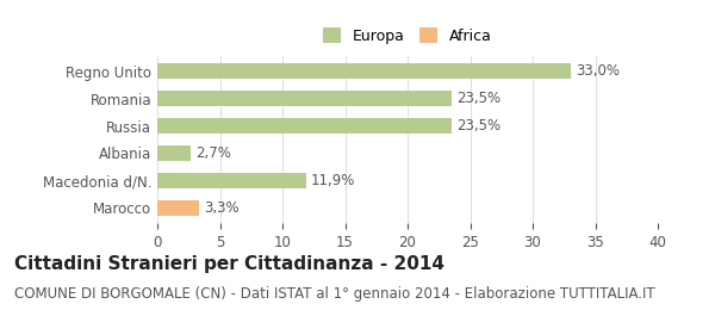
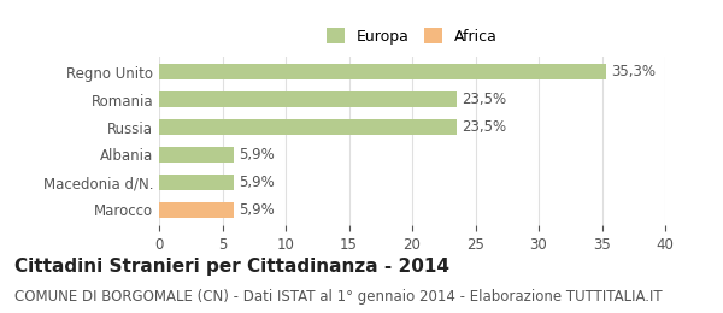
Regno Unito: 33,0% -> 35,3%
Albania: 2,7% -> 5,9%
Macedonia d/N.: 11,9% -> 5,9%
Marocco: 3,3% -> 5,9%
